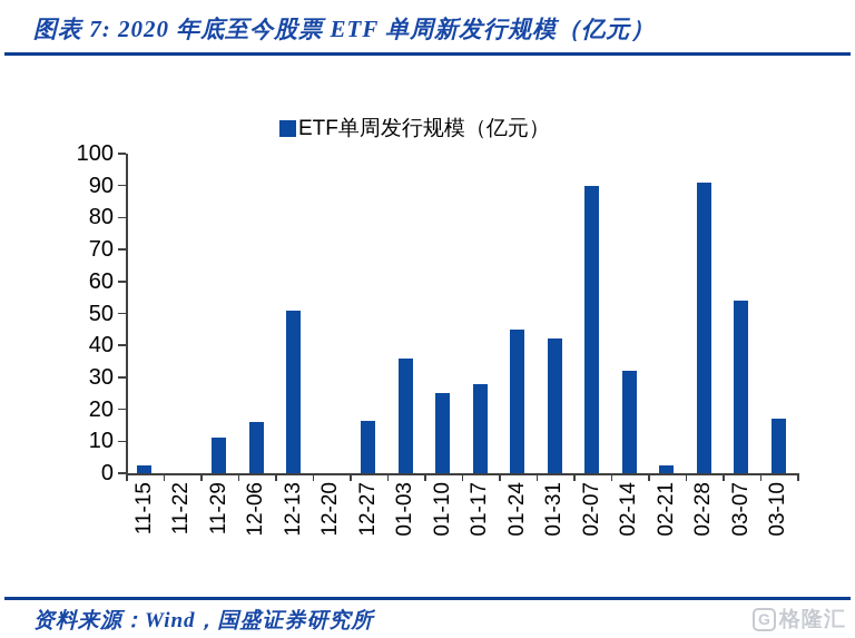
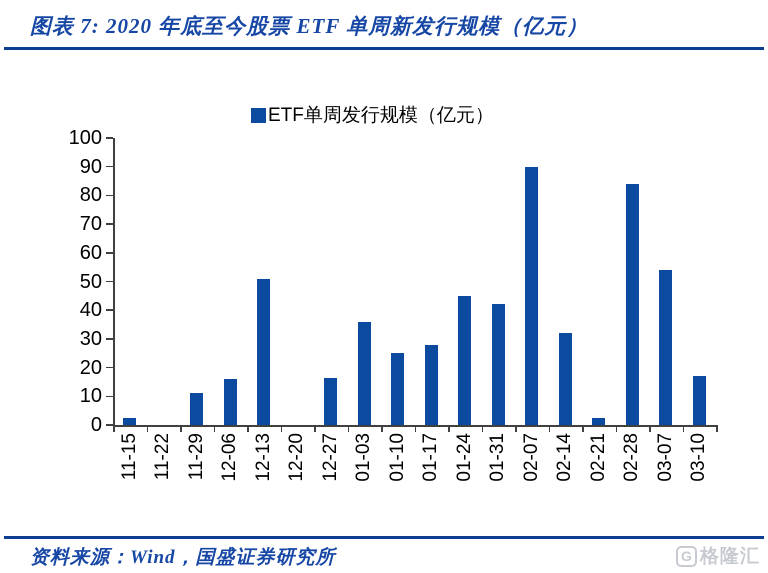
02-28: 91 -> 84
